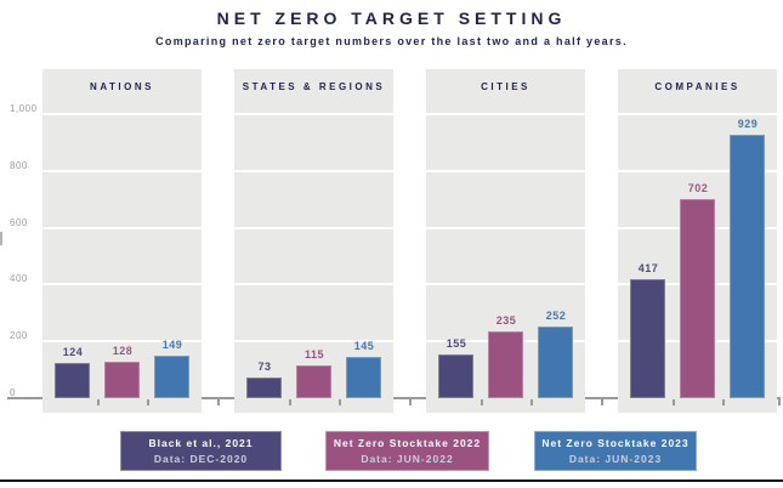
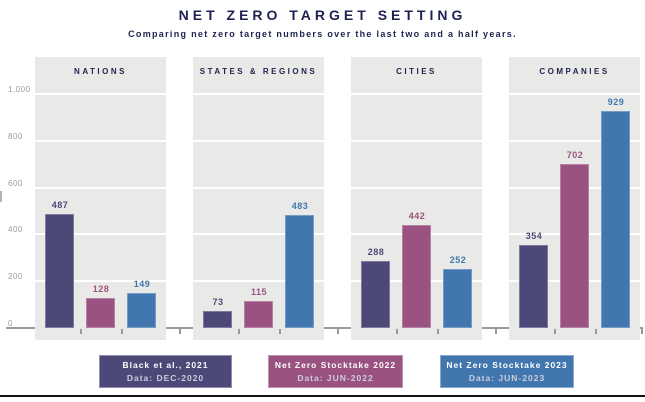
Black et al., 2021/NATIONS: 124 -> 487
Net Zero Stocktake 2023/STATES & REGIONS: 145 -> 483
Black et al., 2021/CITIES: 155 -> 288
Net Zero Stocktake 2022/CITIES: 235 -> 442
Black et al., 2021/COMPANIES: 417 -> 354
